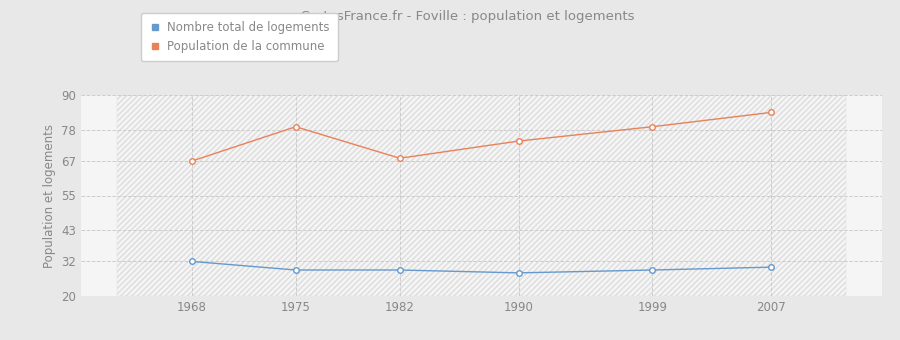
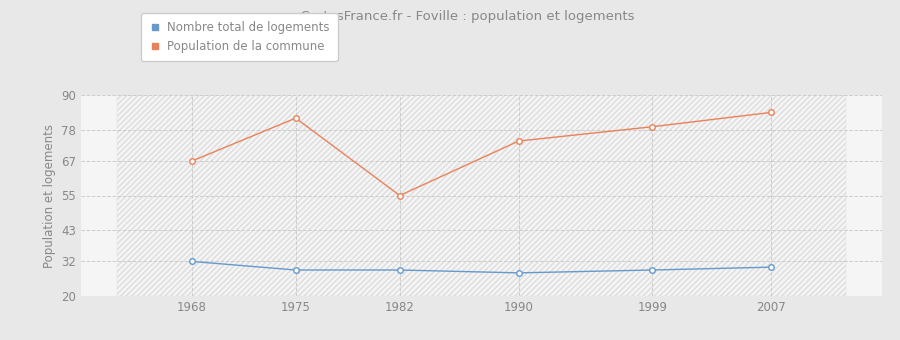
Population de la commune/1975: 79 -> 82
Population de la commune/1982: 68 -> 55
